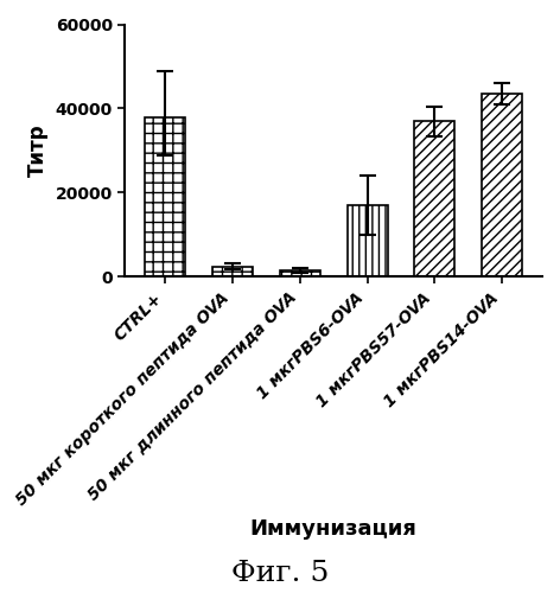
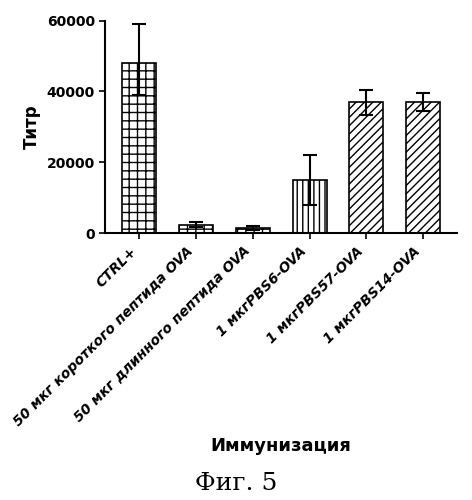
CTRL+: 38000 -> 48000
1 мкгPBS6-OVA: 17000 -> 15000
1 мкгPBS14-OVA: 43500 -> 37000
